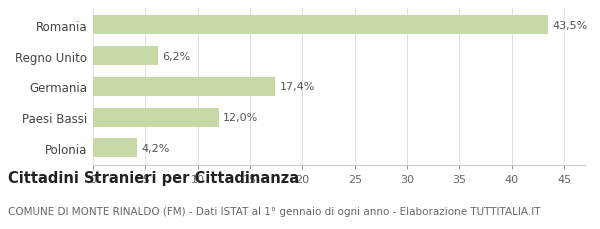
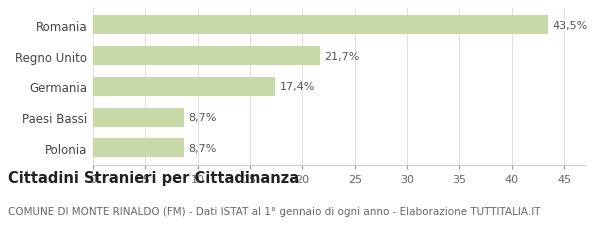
Regno Unito: 6,2% -> 21,7%
Paesi Bassi: 12,0% -> 8,7%
Polonia: 4,2% -> 8,7%
